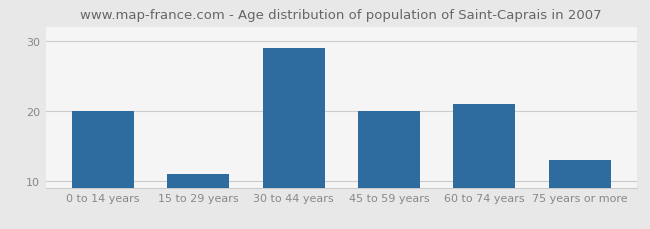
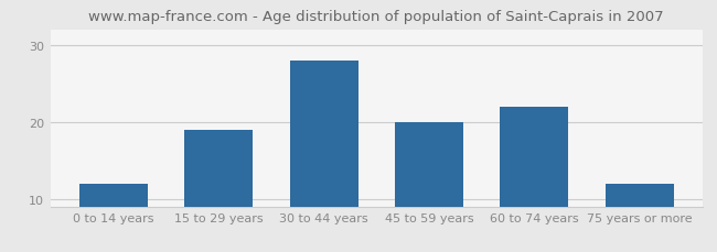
0 to 14 years: 20 -> 12
15 to 29 years: 11 -> 19
30 to 44 years: 29 -> 28
60 to 74 years: 21 -> 22
75 years or more: 13 -> 12
